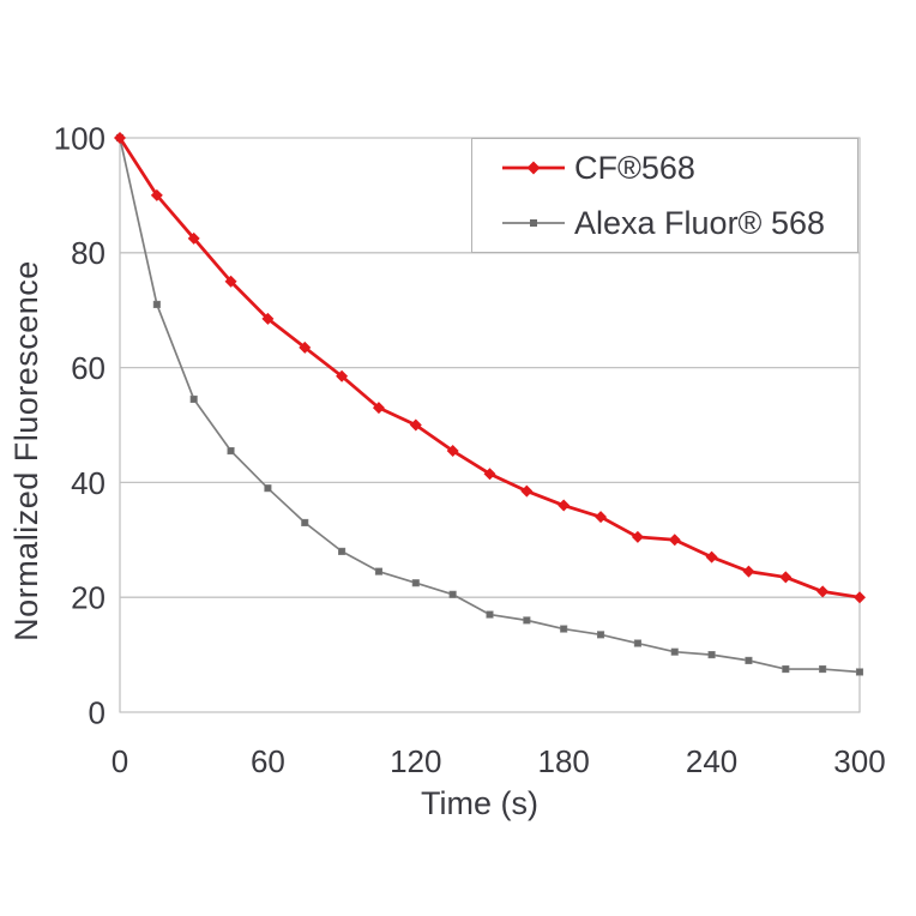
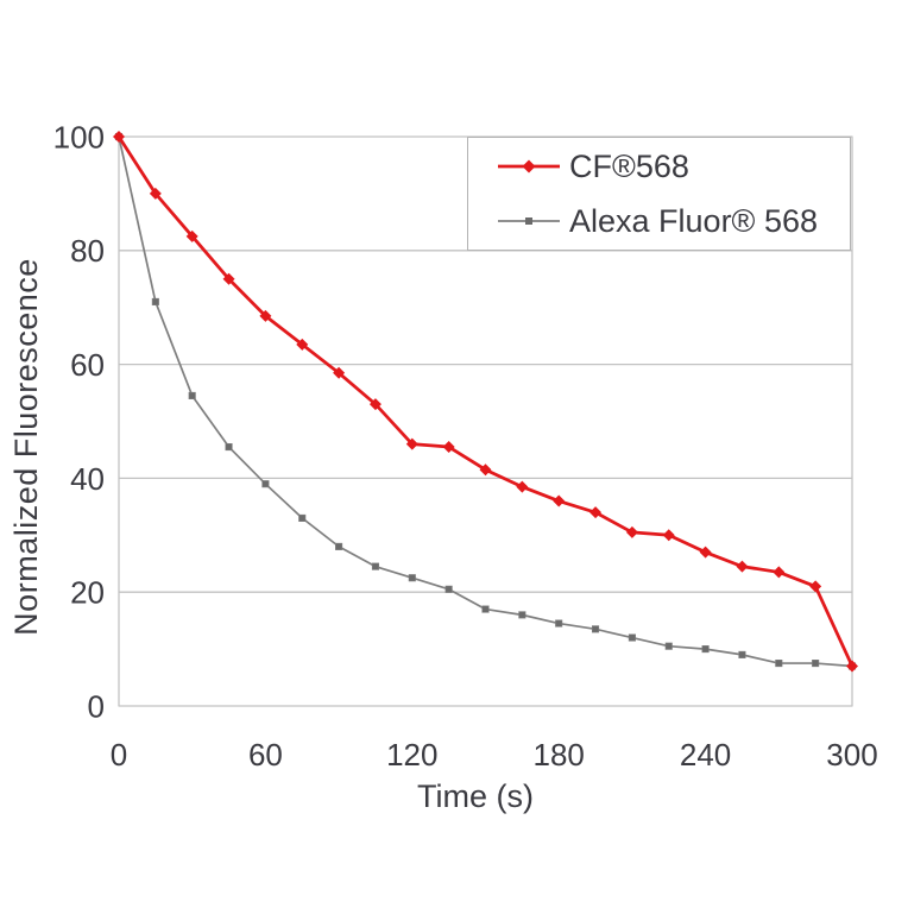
CF®568/120: 50 -> 46
CF®568/300: 20 -> 7
